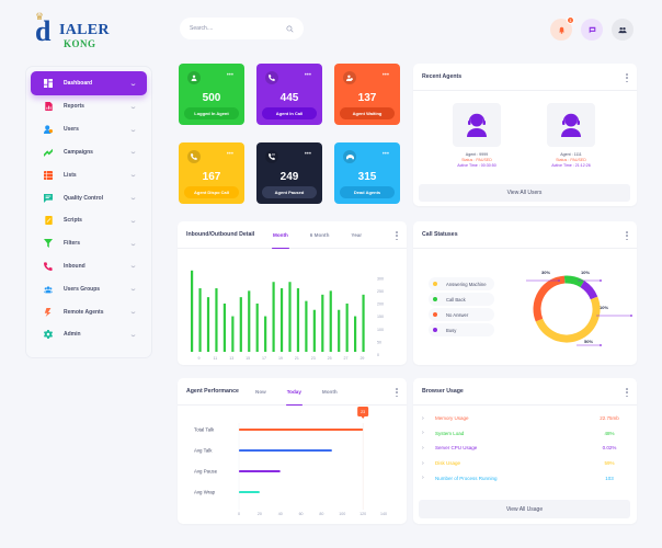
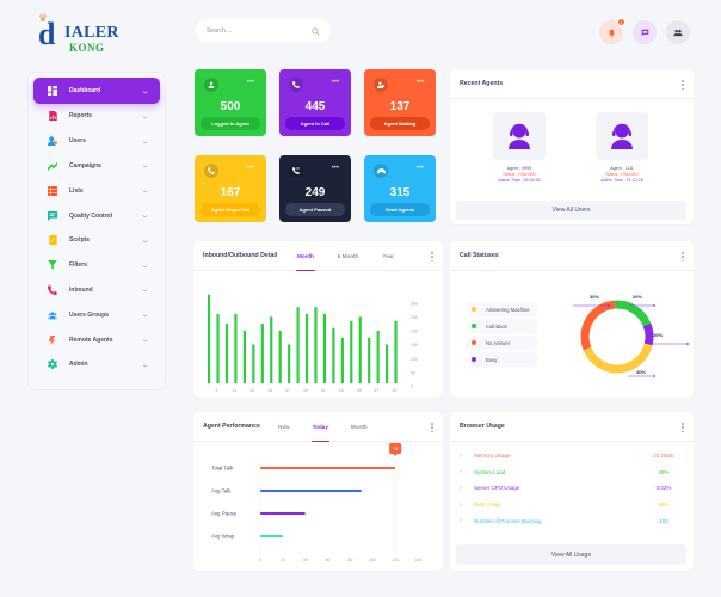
Call Statuses/Answering Machine: 50% -> 40%
Call Statuses/Call Back: 10% -> 20%
